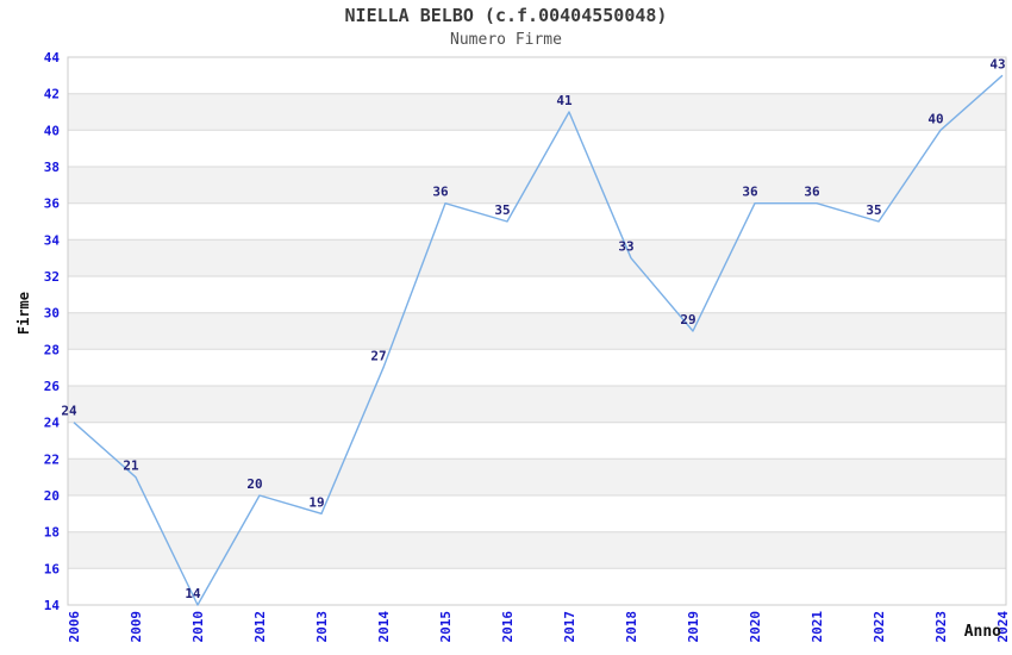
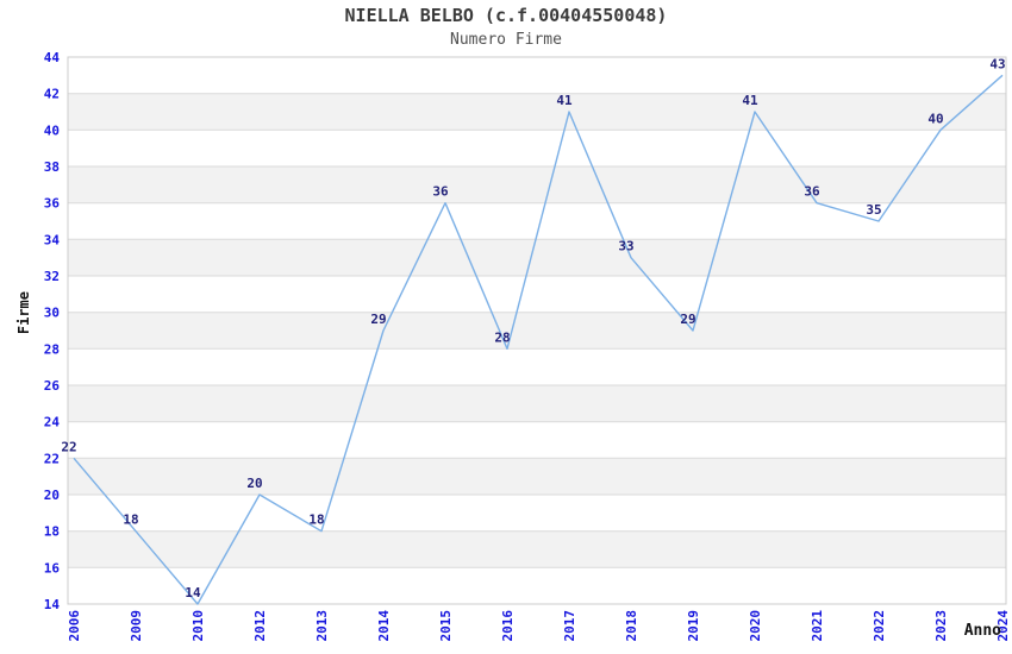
2006: 24 -> 22
2009: 21 -> 18
2013: 19 -> 18
2014: 27 -> 29
2016: 35 -> 28
2020: 36 -> 41
